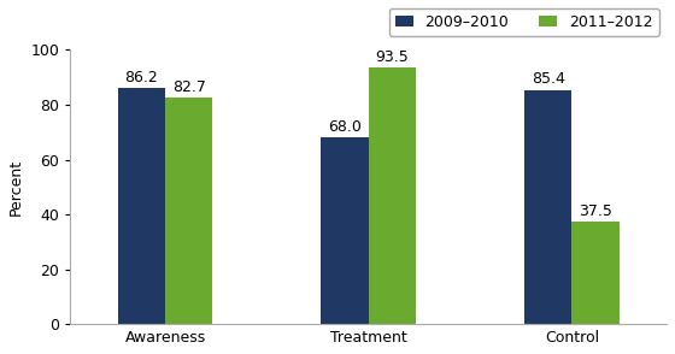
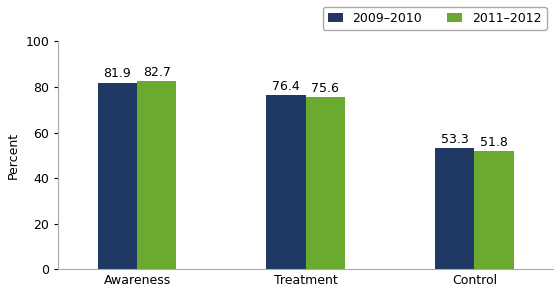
2009–2010/Awareness: 86.2 -> 81.9
2009–2010/Treatment: 68.0 -> 76.4
2011–2012/Treatment: 93.5 -> 75.6
2009–2010/Control: 85.4 -> 53.3
2011–2012/Control: 37.5 -> 51.8
